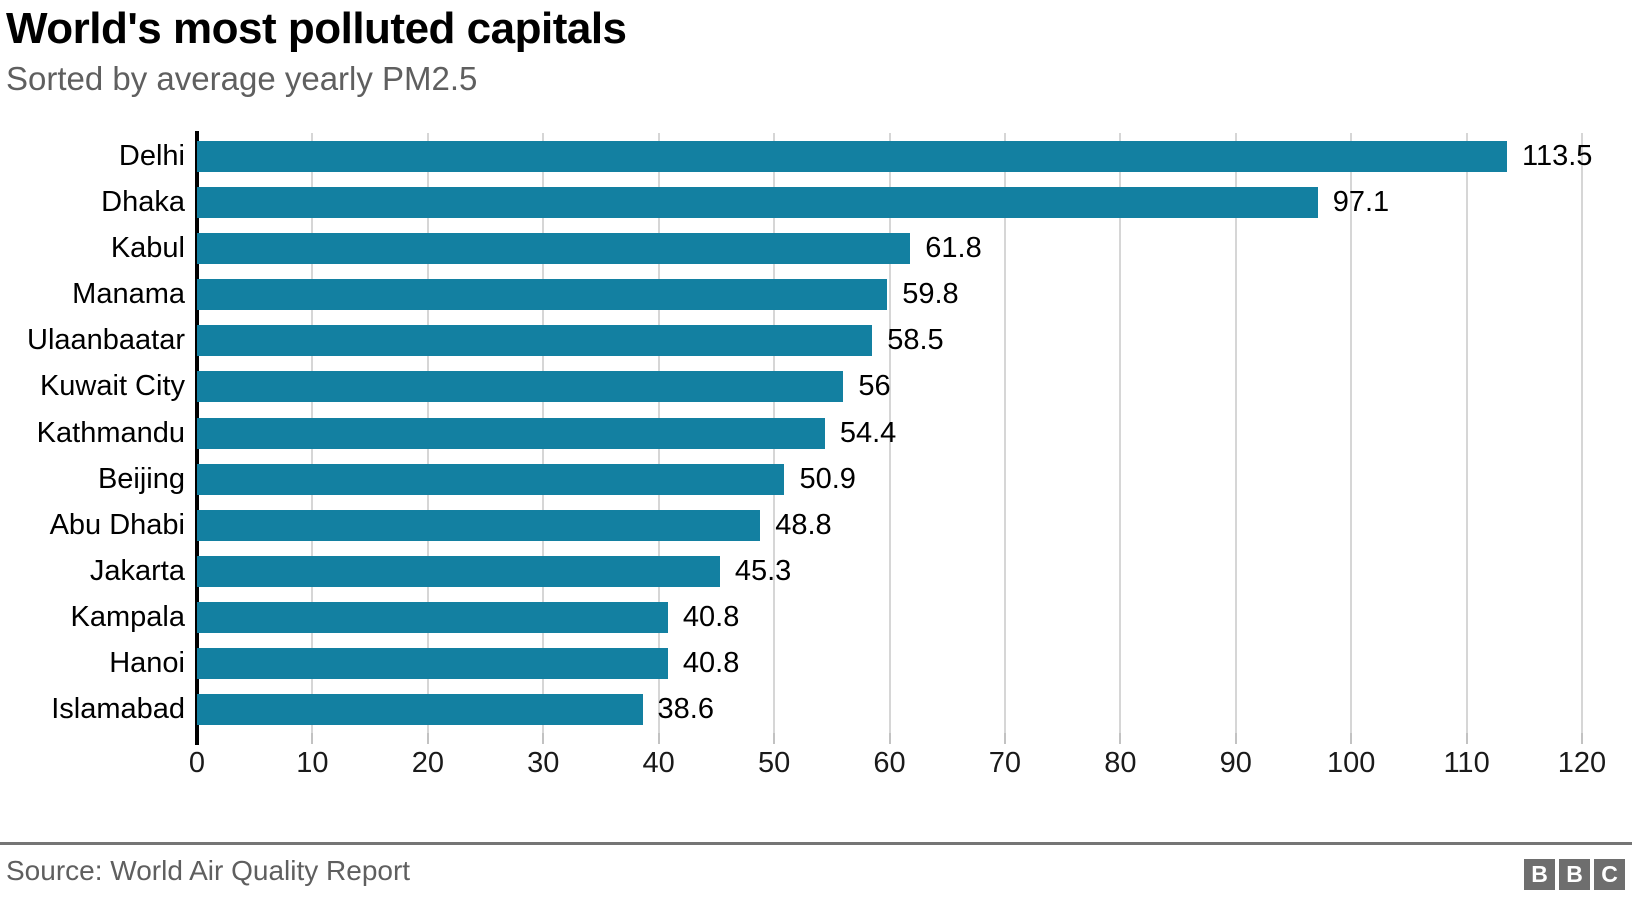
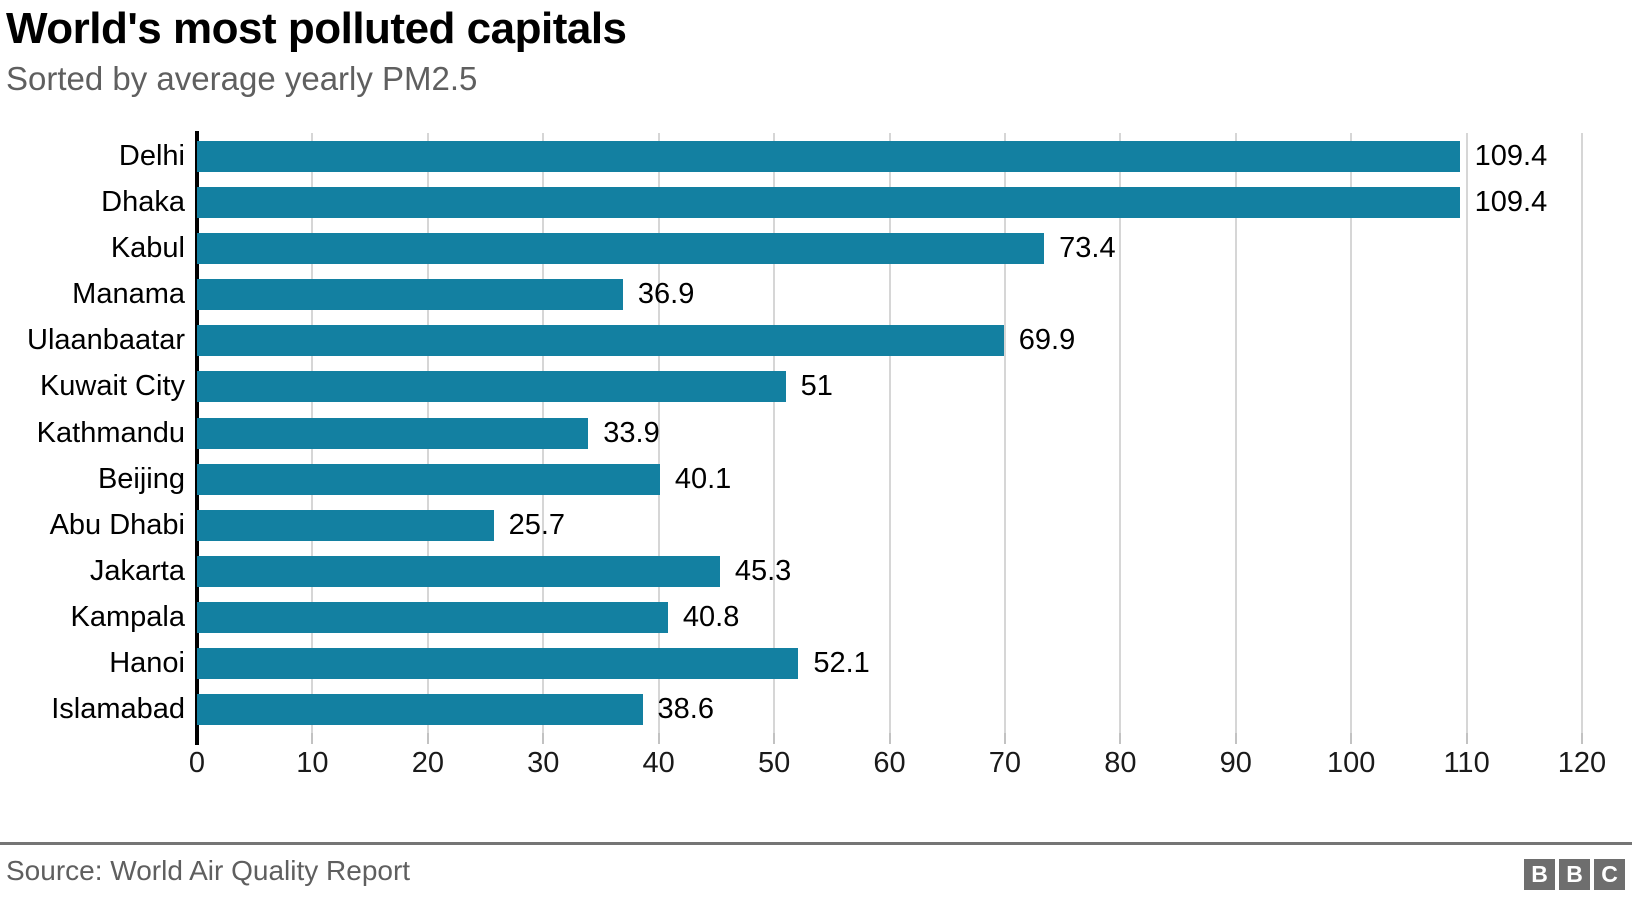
Delhi: 113.5 -> 109.4
Dhaka: 97.1 -> 109.4
Kabul: 61.8 -> 73.4
Manama: 59.8 -> 36.9
Ulaanbaatar: 58.5 -> 69.9
Kuwait City: 56 -> 51
Kathmandu: 54.4 -> 33.9
Beijing: 50.9 -> 40.1
Abu Dhabi: 48.8 -> 25.7
Hanoi: 40.8 -> 52.1
